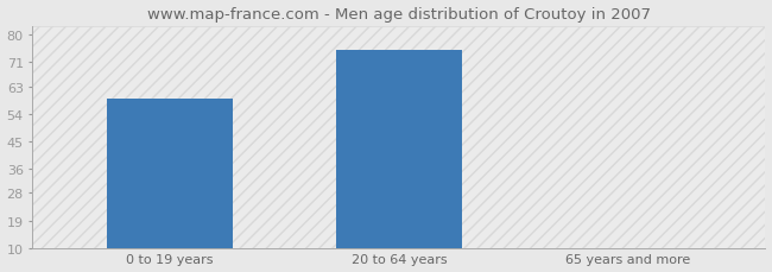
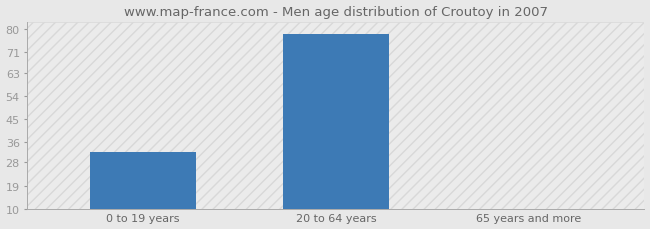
0 to 19 years: 59 -> 32
20 to 64 years: 75 -> 78
